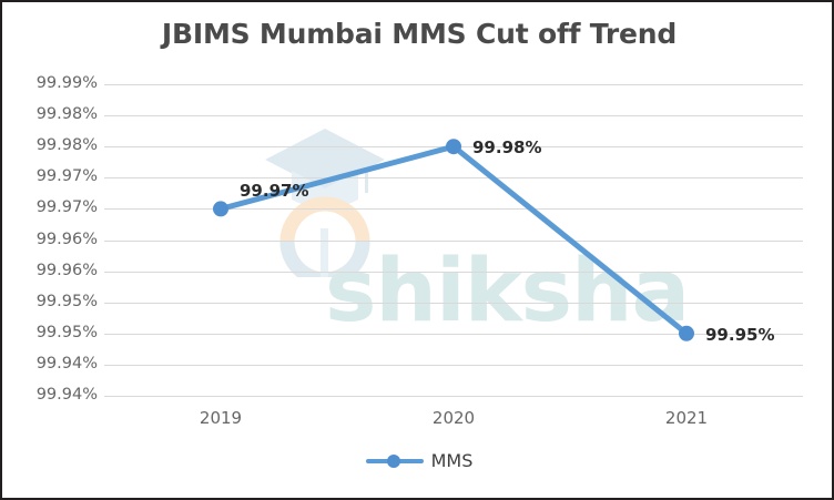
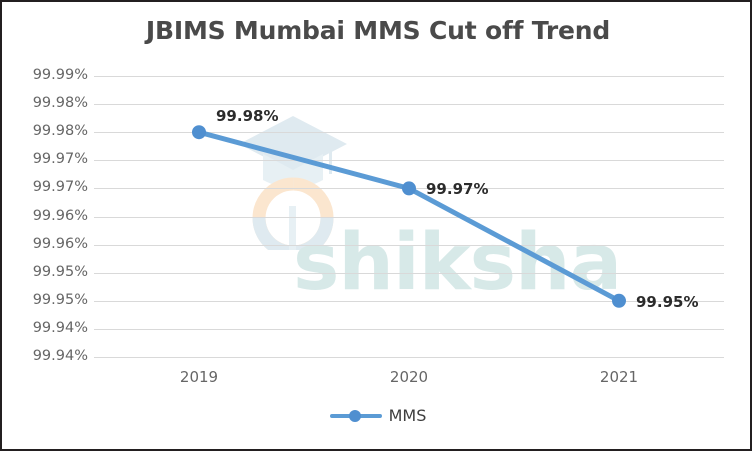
2019: 99.97% -> 99.98%
2020: 99.98% -> 99.97%
